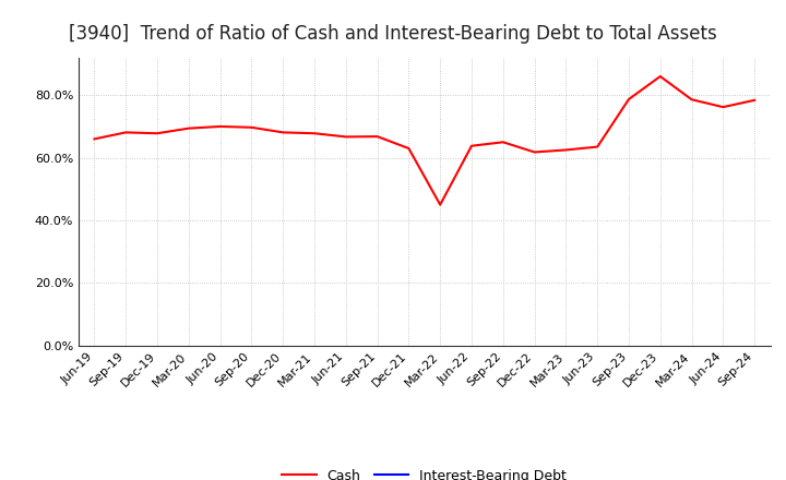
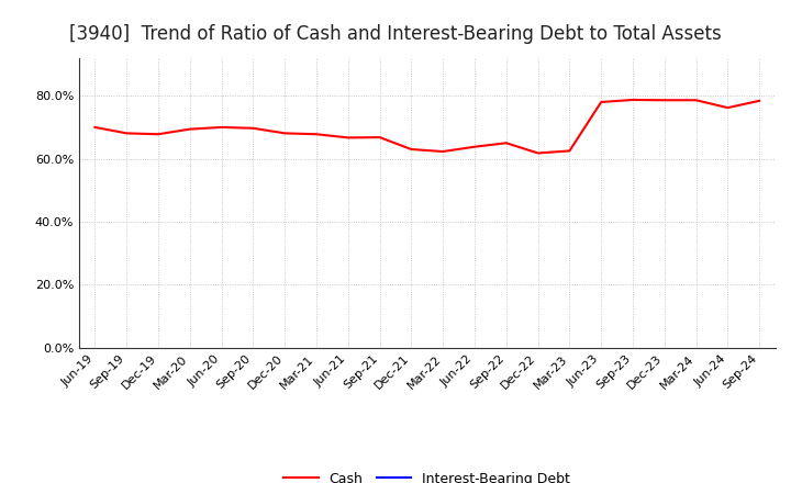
Jun-19: 66.0% -> 70.0%
Mar-22: 45.0% -> 62.3%
Jun-23: 63.5% -> 78.0%
Dec-23: 86.0% -> 78.6%
